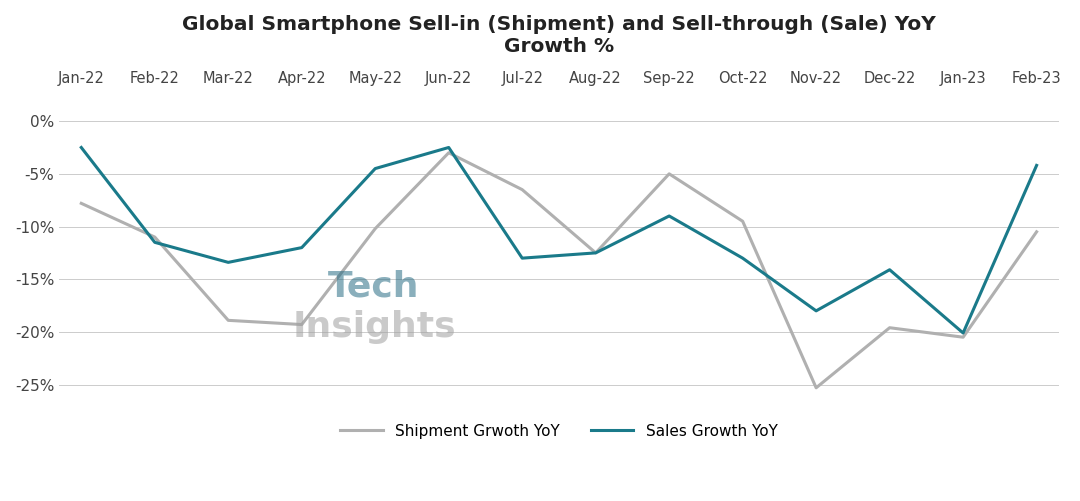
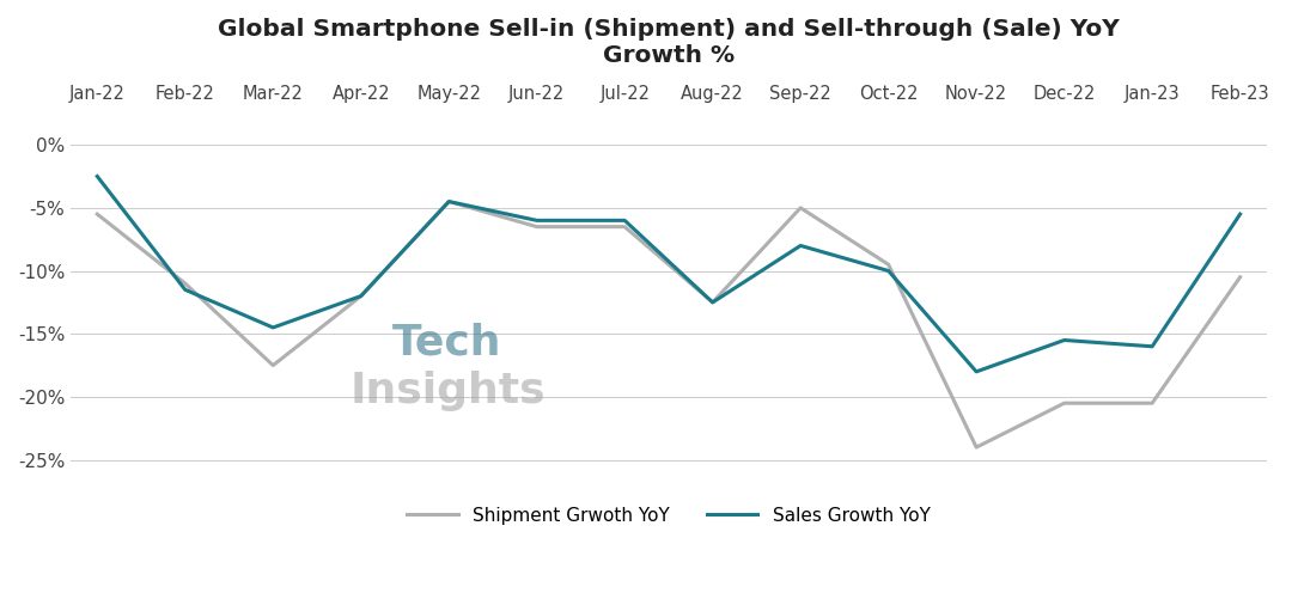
Shipment Grwoth YoY/Jan-22: -7.8% -> -5.5%
Shipment Grwoth YoY/Mar-22: -18.9% -> -17.5%
Sales Growth YoY/Mar-22: -13.4% -> -14.5%
Shipment Grwoth YoY/Apr-22: -19.3% -> -12.0%
Shipment Grwoth YoY/May-22: -10.2% -> -4.5%
Shipment Grwoth YoY/Jun-22: -3.0% -> -6.5%
Sales Growth YoY/Jun-22: -2.5% -> -6.0%
Sales Growth YoY/Jul-22: -13.0% -> -6.0%
Sales Growth YoY/Sep-22: -9.0% -> -8.0%
Sales Growth YoY/Oct-22: -13.0% -> -10.0%
Shipment Grwoth YoY/Nov-22: -25.3% -> -24.0%
Shipment Grwoth YoY/Dec-22: -19.6% -> -20.5%
Sales Growth YoY/Dec-22: -14.1% -> -15.5%
Sales Growth YoY/Jan-23: -20.1% -> -16.0%
Sales Growth YoY/Feb-23: -4.2% -> -5.5%
